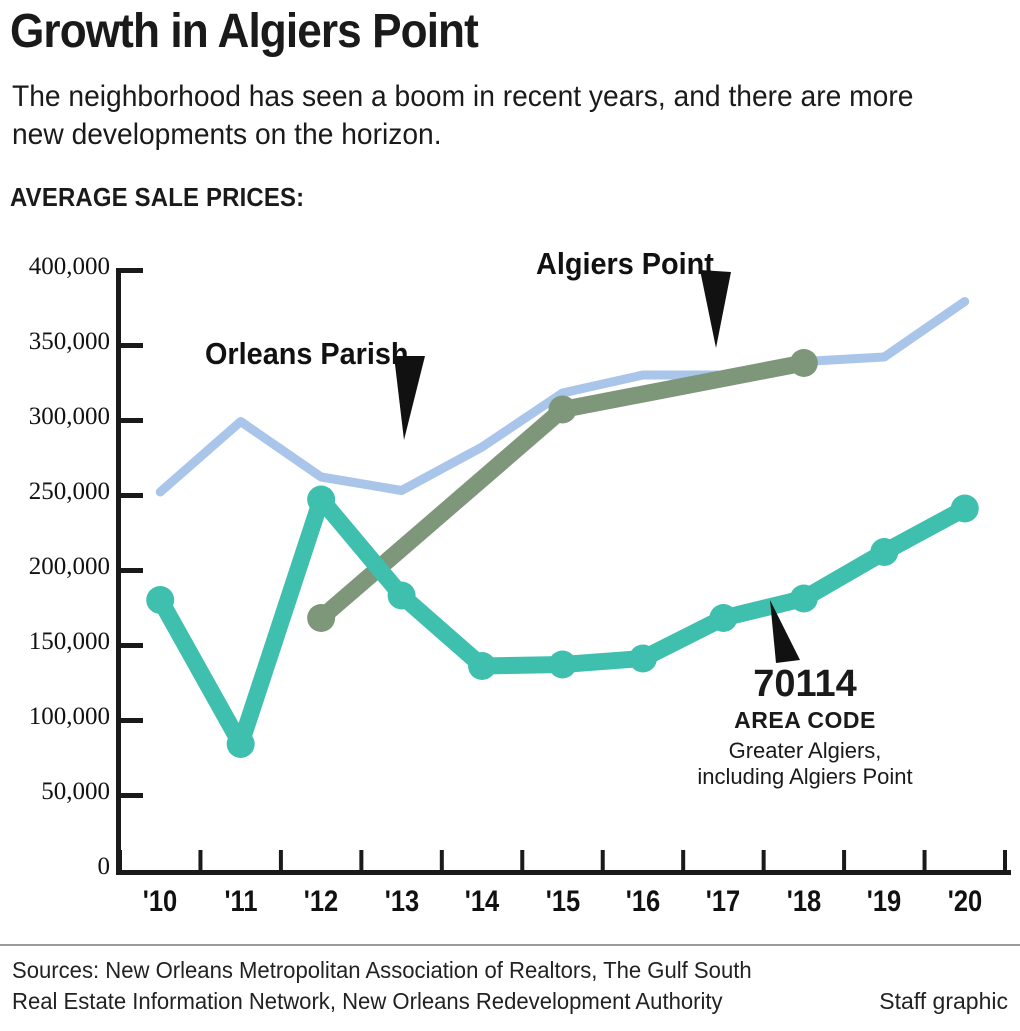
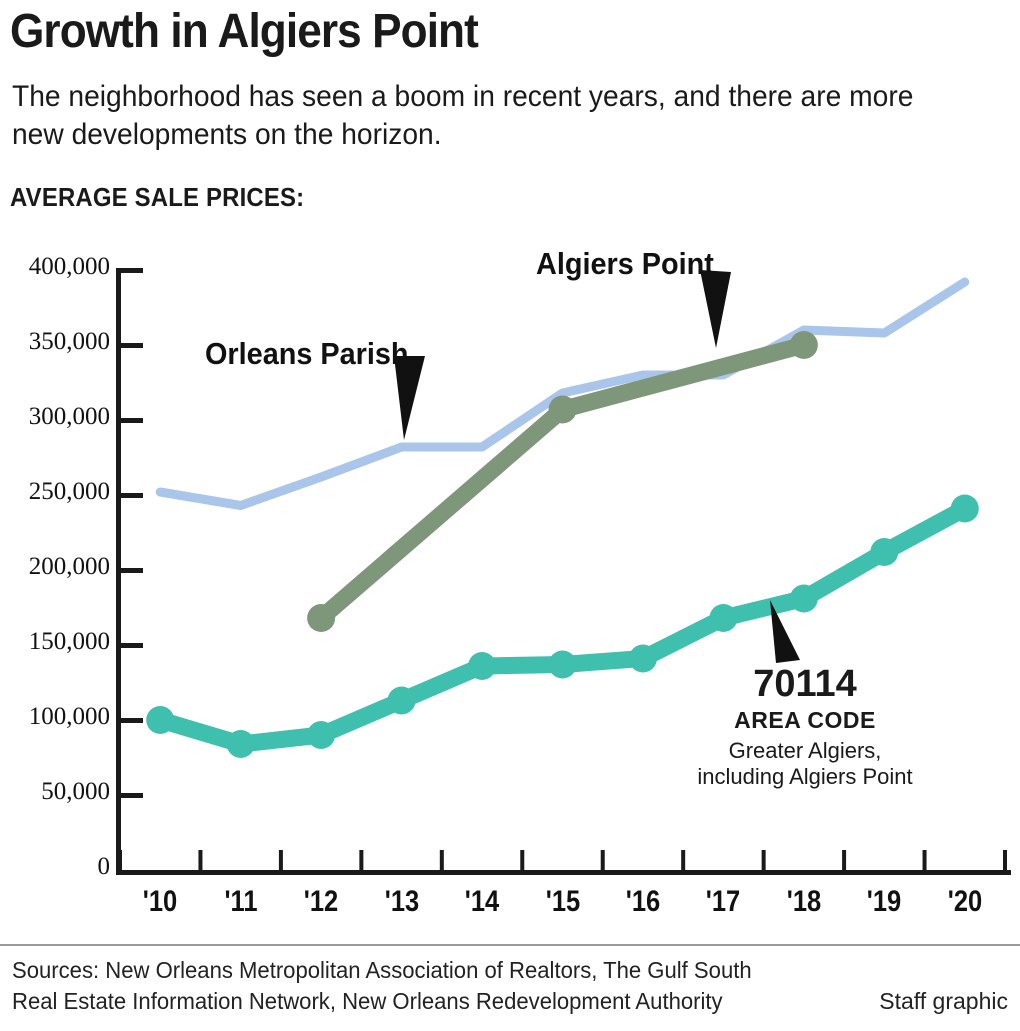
70114/'10: 180000 -> 100000
Orleans Parish/'11: 299000 -> 243000
70114/'12: 247000 -> 90000
Orleans Parish/'13: 253000 -> 282000
70114/'13: 183000 -> 113000
Orleans Parish/'18: 339000 -> 360000
Algiers Point/'18: 338000 -> 350000
Orleans Parish/'19: 342000 -> 358000
Orleans Parish/'20: 379000 -> 392000
